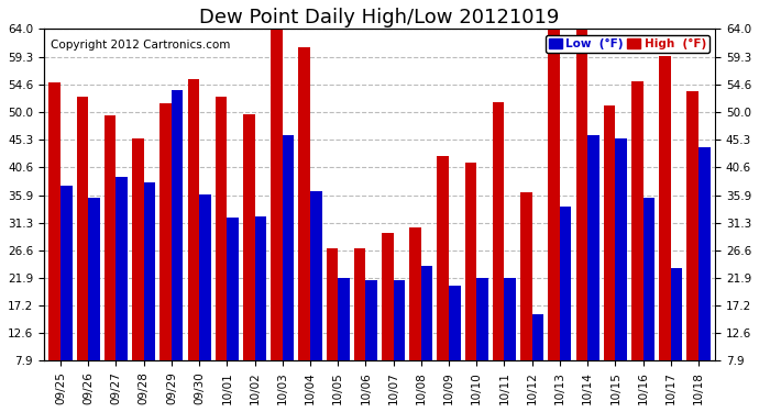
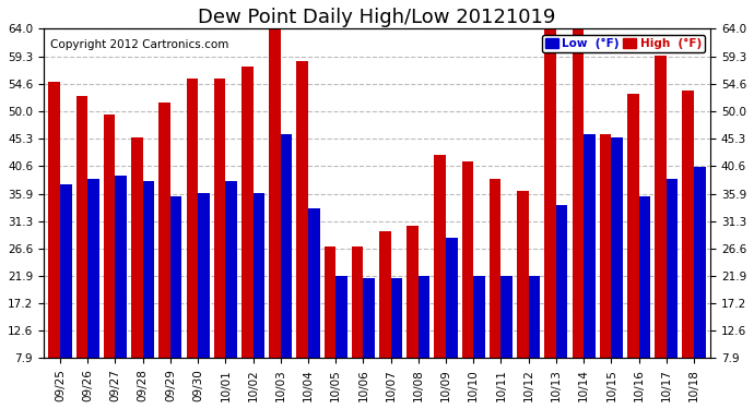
Low (°F)/09/26: 35.4 -> 38.5
Low (°F)/09/29: 53.6 -> 35.5
High (°F)/10/01: 52.6 -> 55.5
Low (°F)/10/01: 32.2 -> 38.0
High (°F)/10/02: 49.6 -> 57.5
Low (°F)/10/02: 32.4 -> 36.0
High (°F)/10/04: 61.0 -> 58.5
Low (°F)/10/04: 36.6 -> 33.5
Low (°F)/10/08: 24.0 -> 22.0
Low (°F)/10/09: 20.6 -> 28.5
High (°F)/10/11: 51.6 -> 38.5
Low (°F)/10/12: 15.8 -> 22.0
High (°F)/10/15: 51.0 -> 46.0
High (°F)/10/16: 55.2 -> 53.0
Low (°F)/10/17: 23.6 -> 38.5
Low (°F)/10/18: 44.0 -> 40.5
